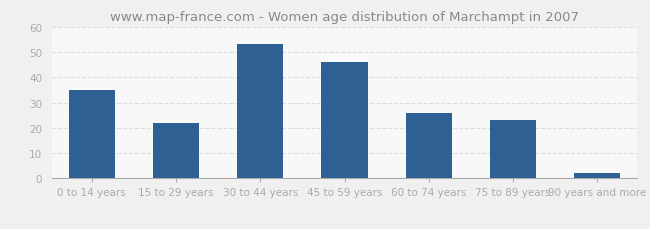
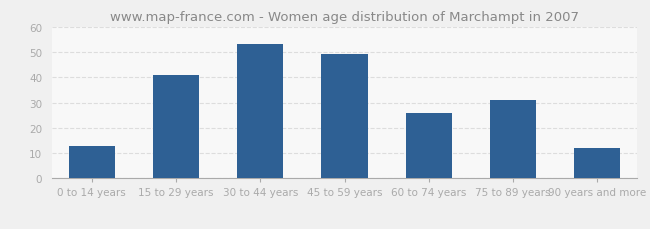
0 to 14 years: 35 -> 13
15 to 29 years: 22 -> 41
45 to 59 years: 46 -> 49
75 to 89 years: 23 -> 31
90 years and more: 2 -> 12
